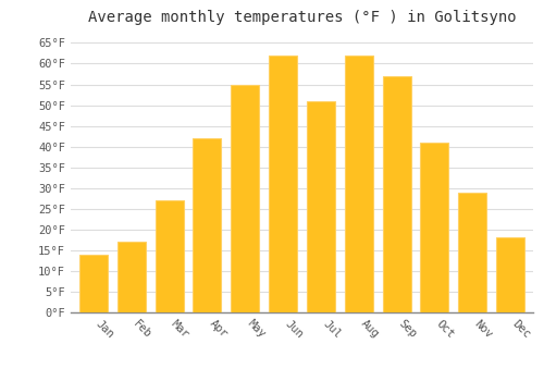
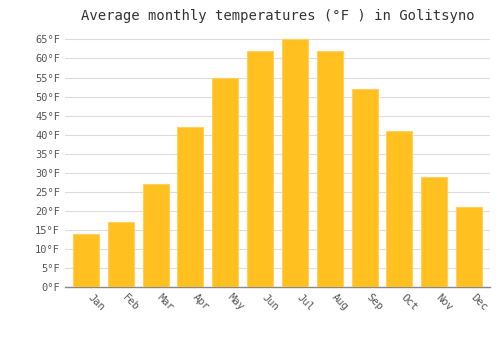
Jul: 51°F -> 65°F
Sep: 57°F -> 52°F
Dec: 18°F -> 21°F
